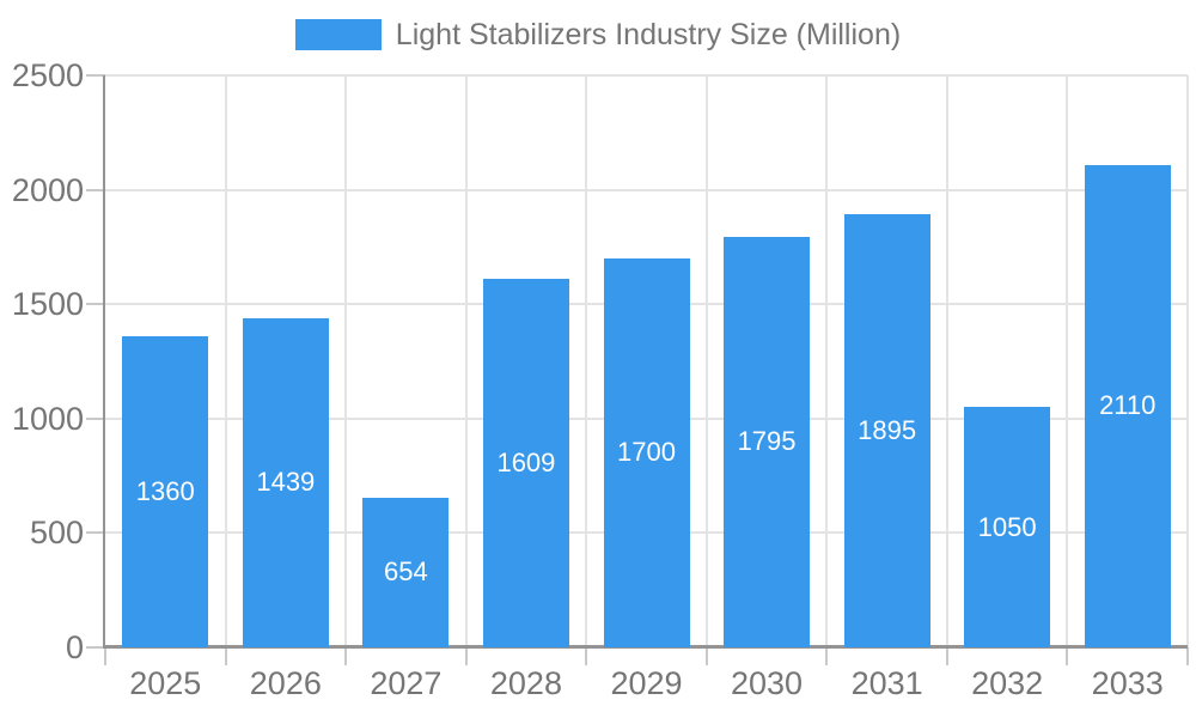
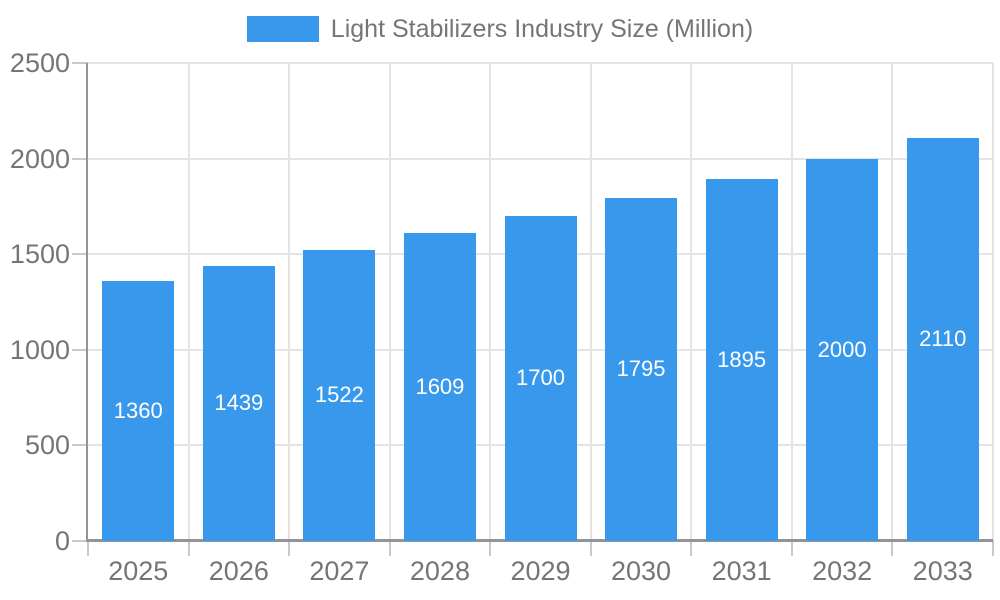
2027: 654 -> 1522
2032: 1050 -> 2000
